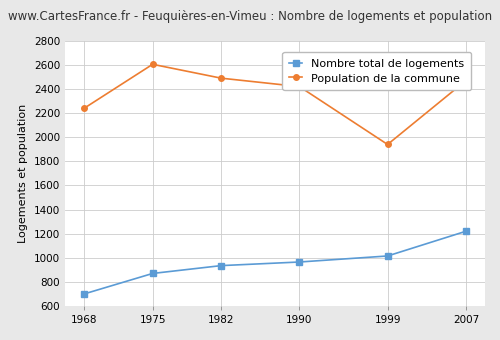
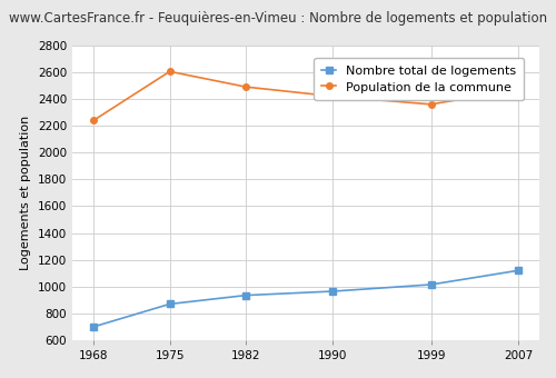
Population de la commune/1999: 1940 -> 2360
Nombre total de logements/2007: 1220 -> 1120
